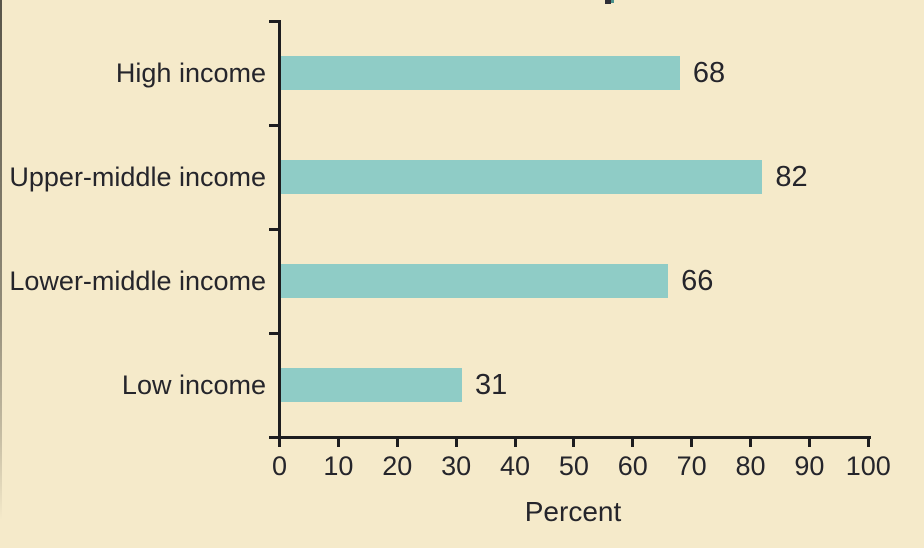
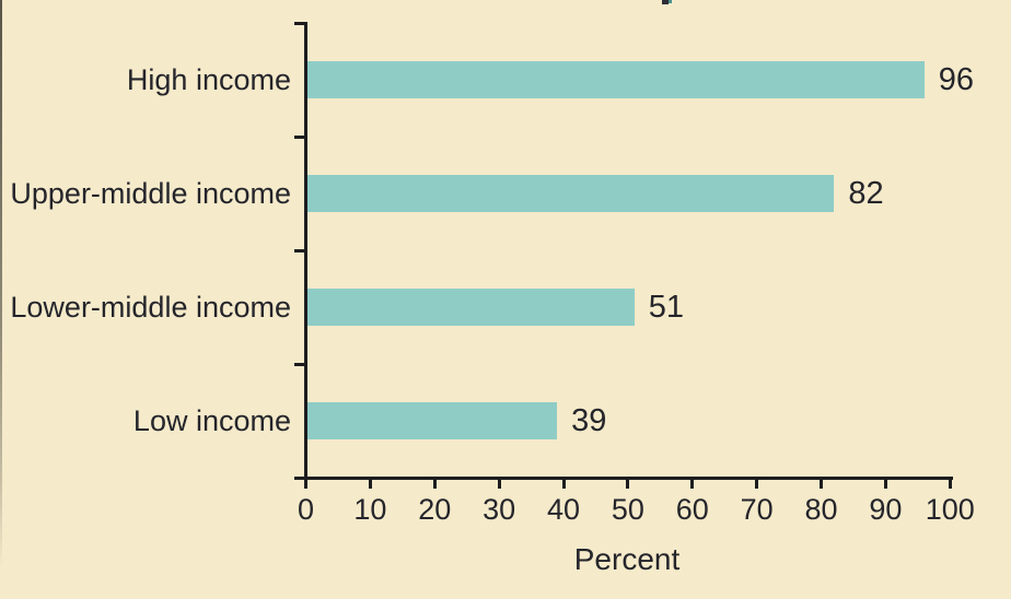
High income: 68 -> 96
Lower-middle income: 66 -> 51
Low income: 31 -> 39
